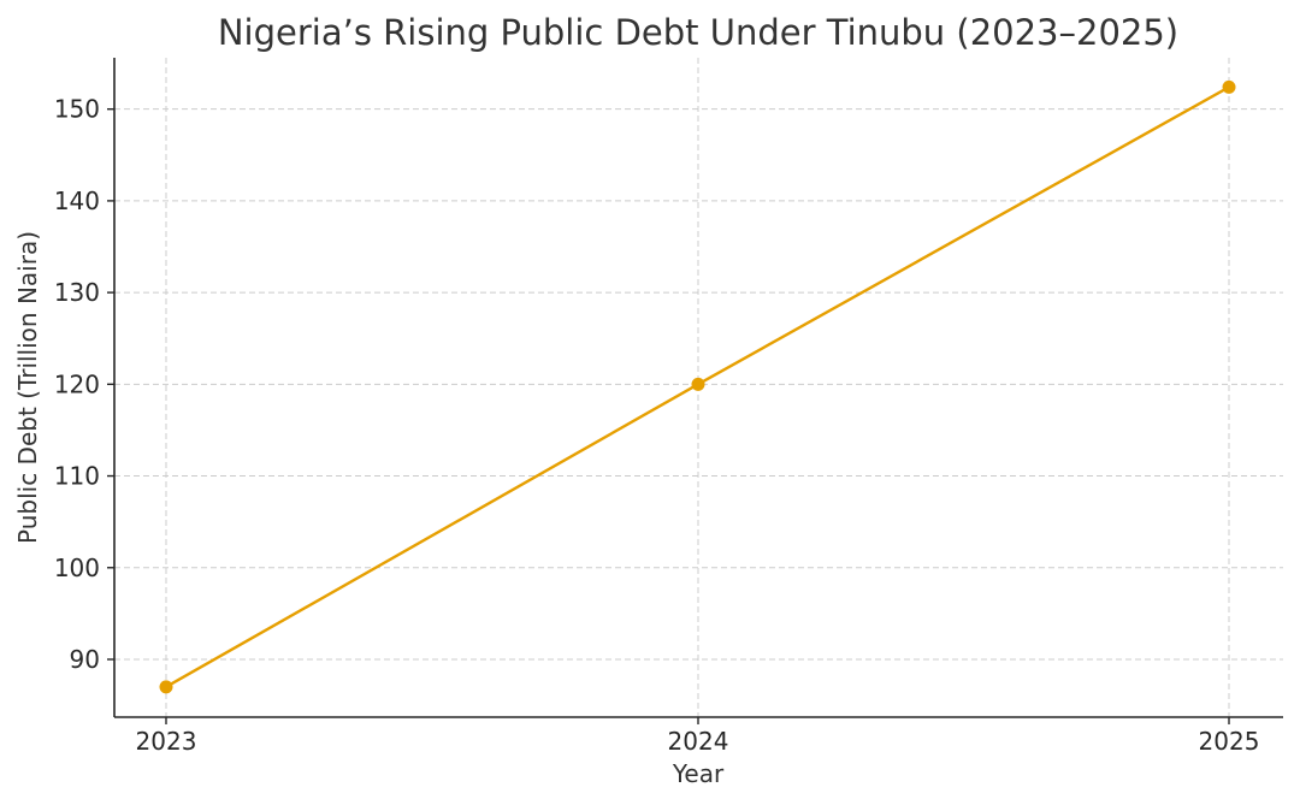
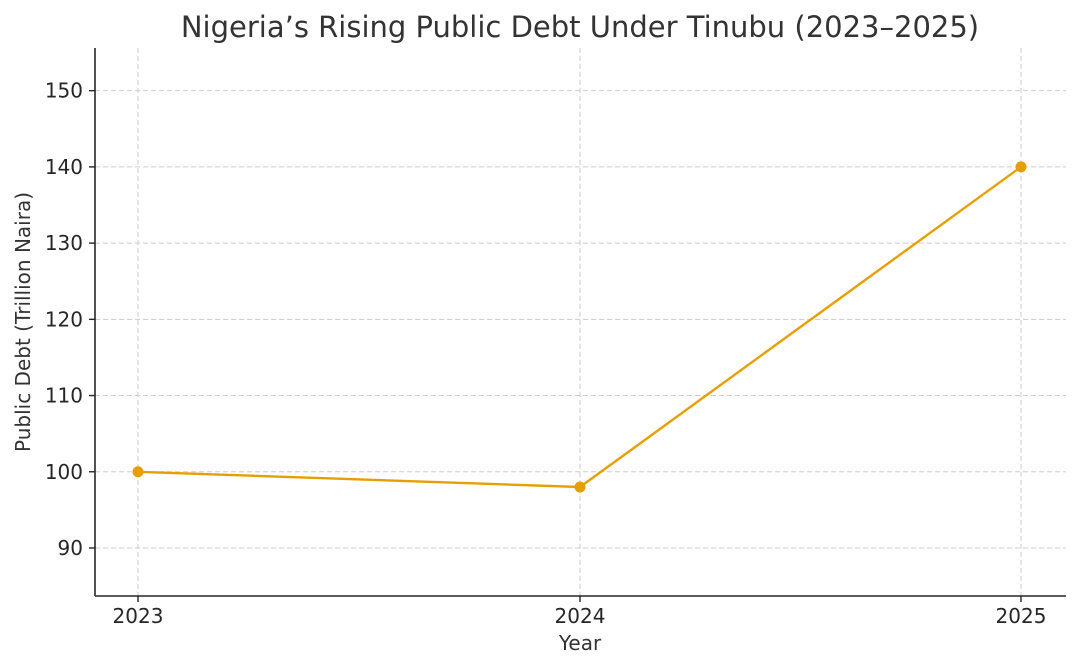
2023: 87 -> 100
2024: 120 -> 98
2025: 152 -> 140
